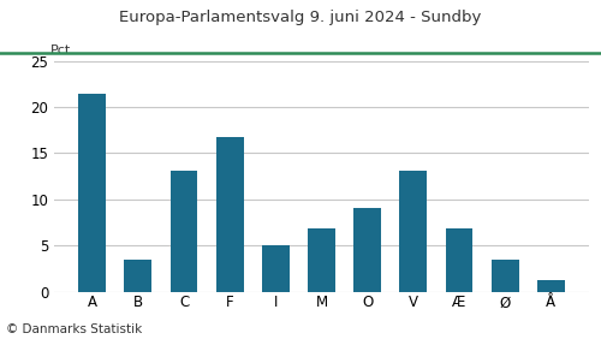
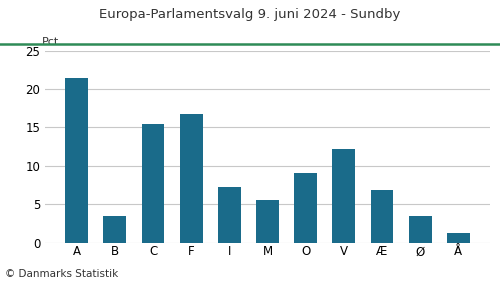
C: 13.1 -> 15.4
I: 5.0 -> 7.2
M: 6.8 -> 5.6
V: 13.1 -> 12.2
